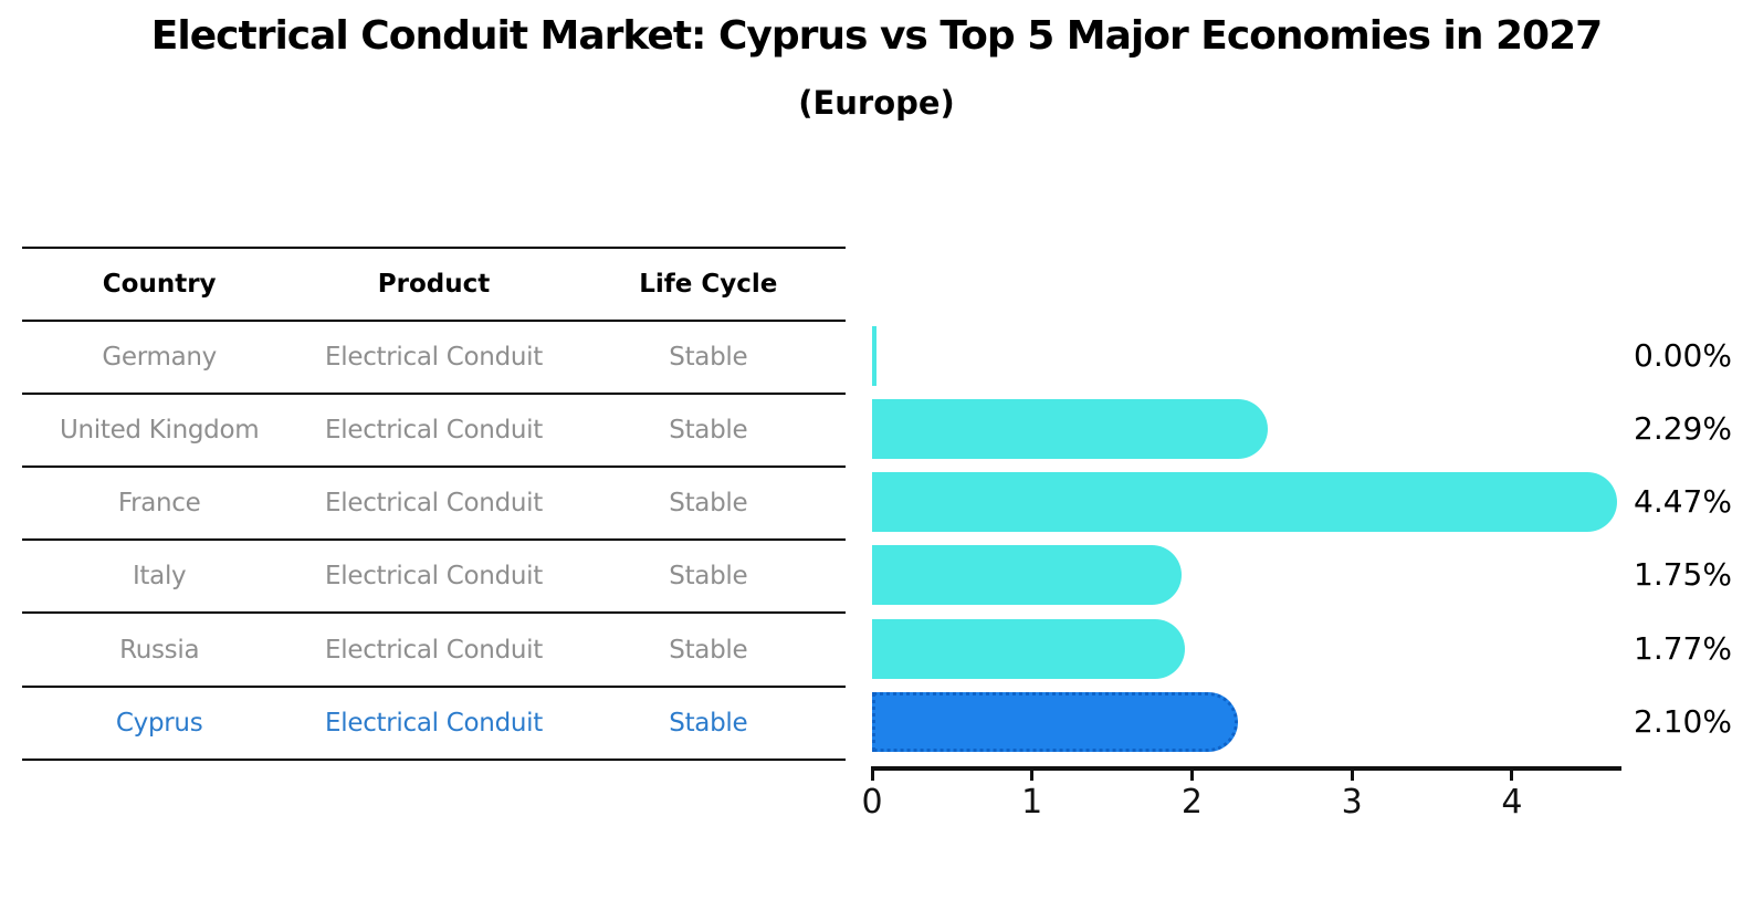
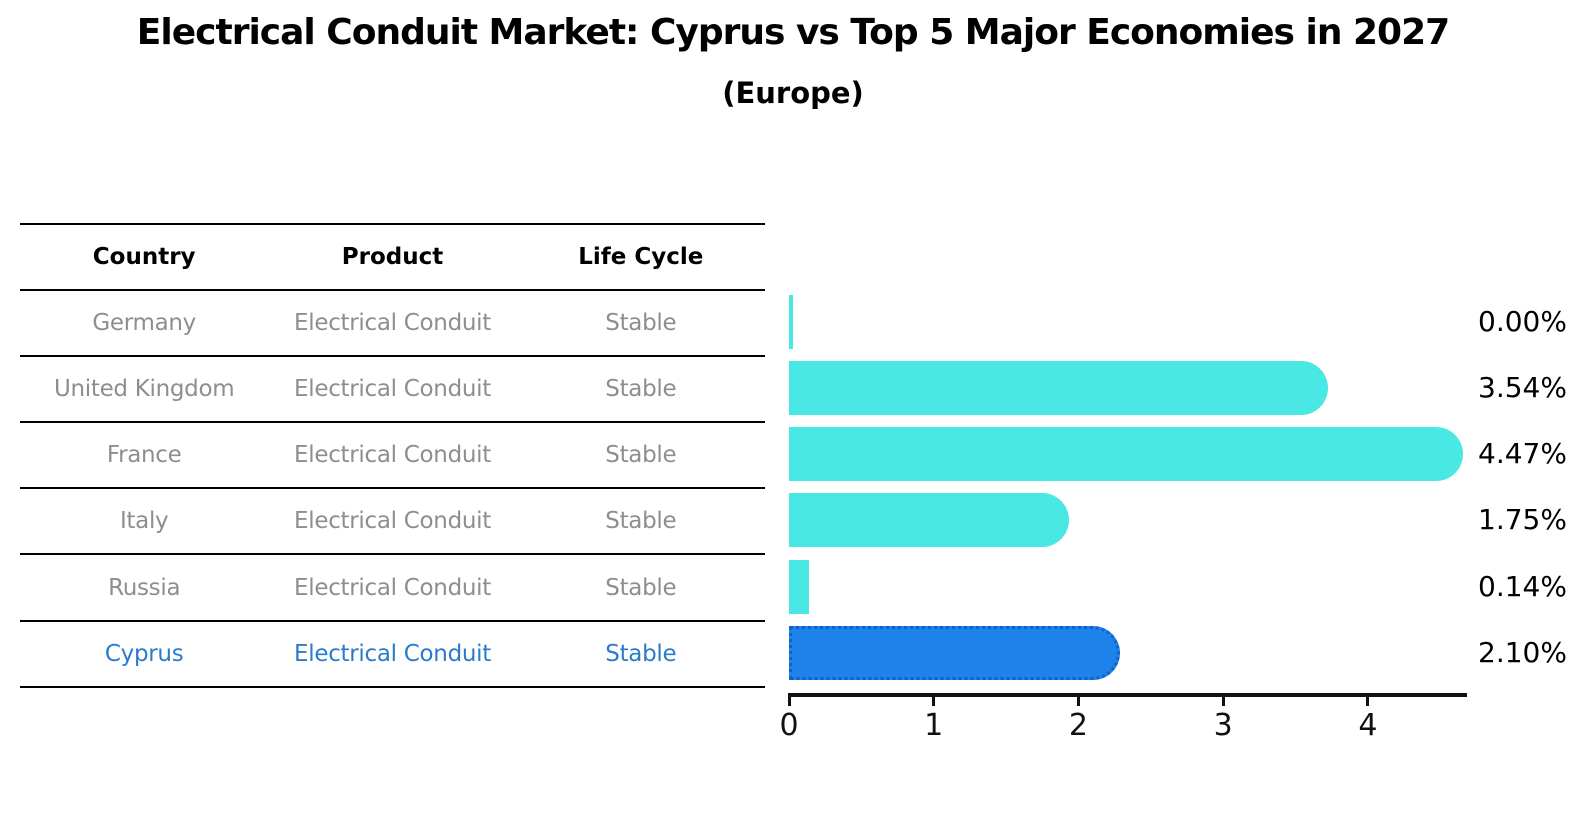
United Kingdom: 2.29% -> 3.54%
Russia: 1.77% -> 0.14%
